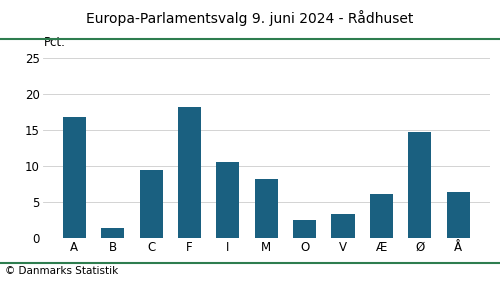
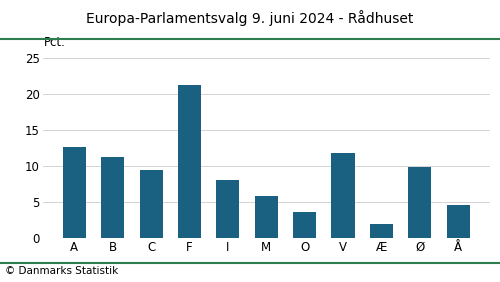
A: 16.8 -> 12.7
B: 1.4 -> 11.3
F: 18.2 -> 21.3
I: 10.6 -> 8.1
M: 8.2 -> 5.8
O: 2.6 -> 3.7
V: 3.4 -> 11.8
Æ: 6.2 -> 2.0
Ø: 14.8 -> 9.9
Å: 6.4 -> 4.6
